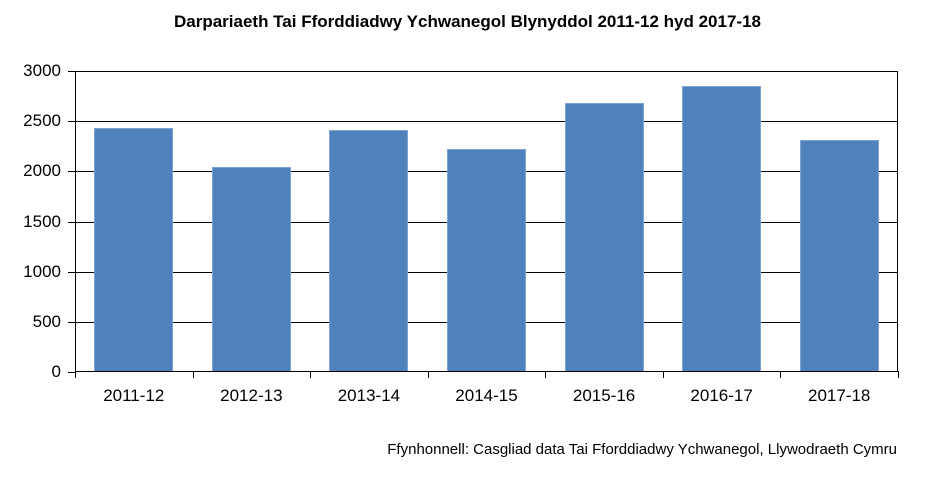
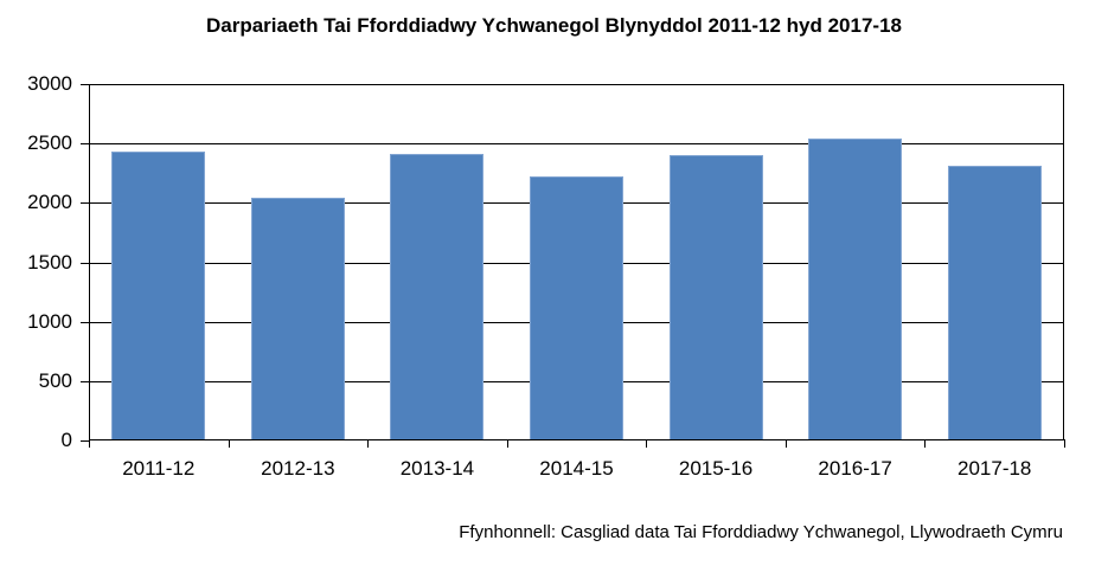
2015-16: 2680 -> 2400
2016-17: 2850 -> 2540
